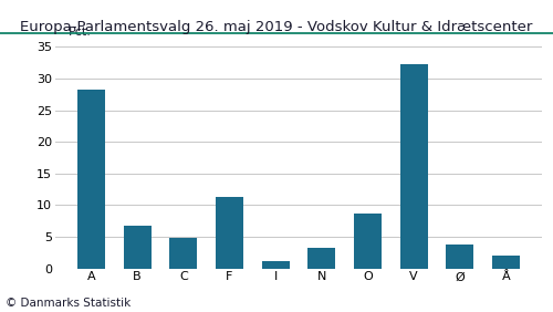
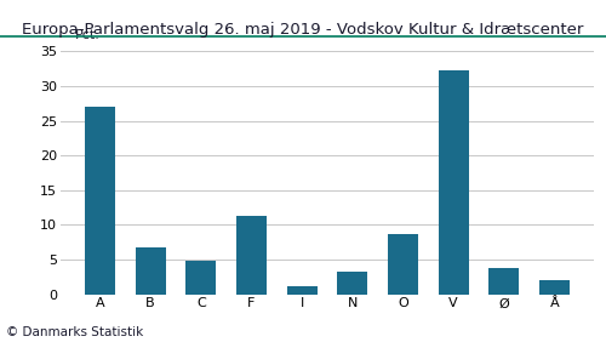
A: 28.2 -> 27.0
